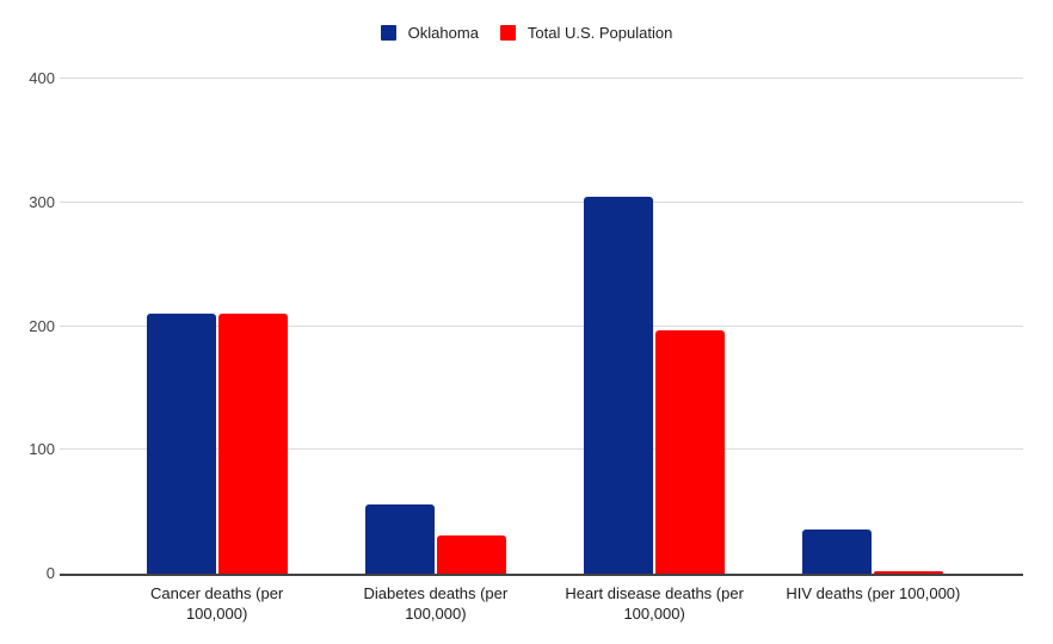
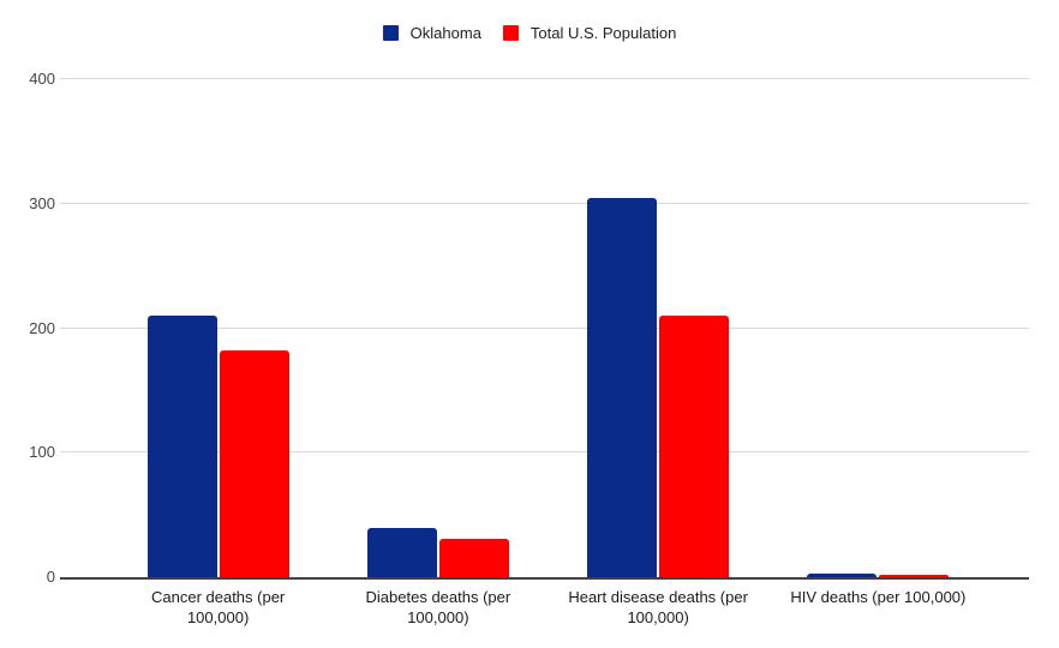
Total U.S. Population/Cancer deaths (per 100,000): 210 -> 182
Oklahoma/Diabetes deaths (per 100,000): 56 -> 40
Total U.S. Population/Heart disease deaths (per 100,000): 197 -> 210
Oklahoma/HIV deaths (per 100,000): 36 -> 2
